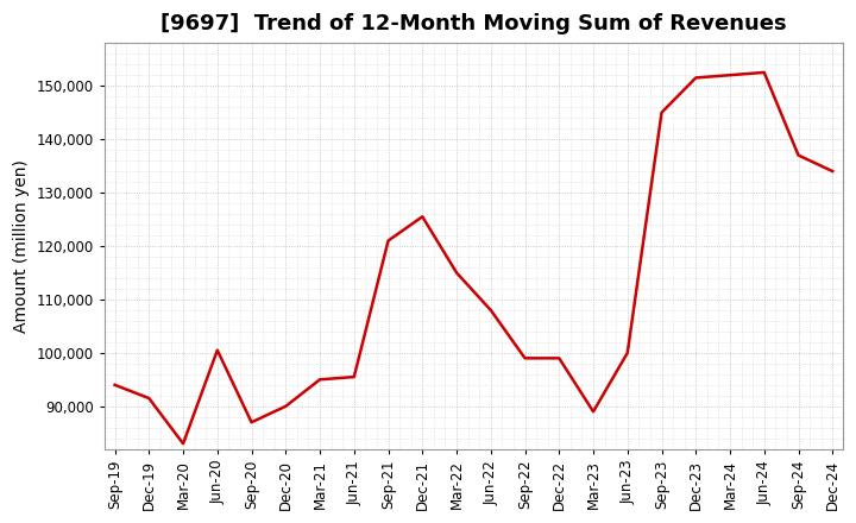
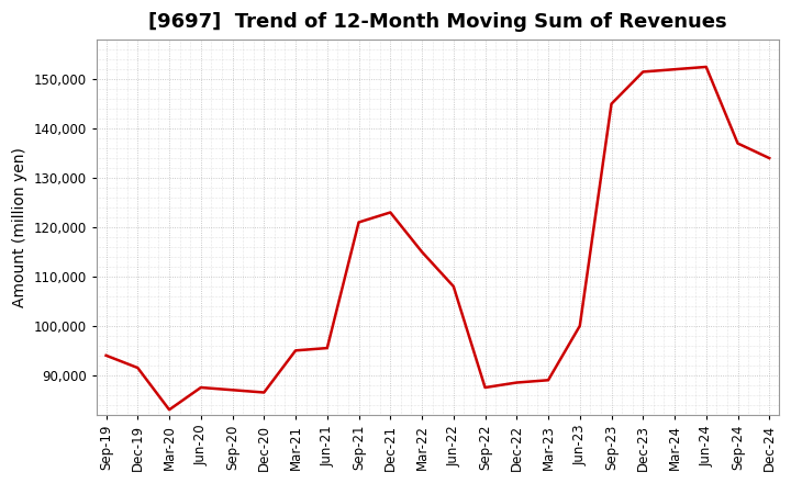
Jun-20: 100,500 -> 87,500
Dec-20: 90,000 -> 86,500
Dec-21: 125,500 -> 123,000
Sep-22: 99,000 -> 87,500
Dec-22: 99,000 -> 88,500
